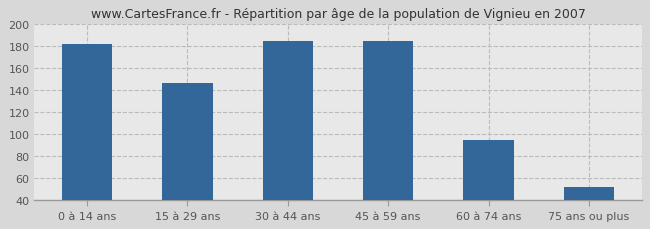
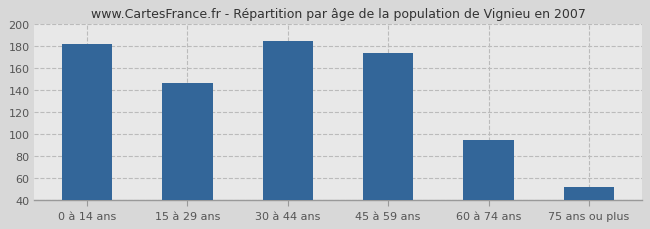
45 à 59 ans: 185 -> 174
